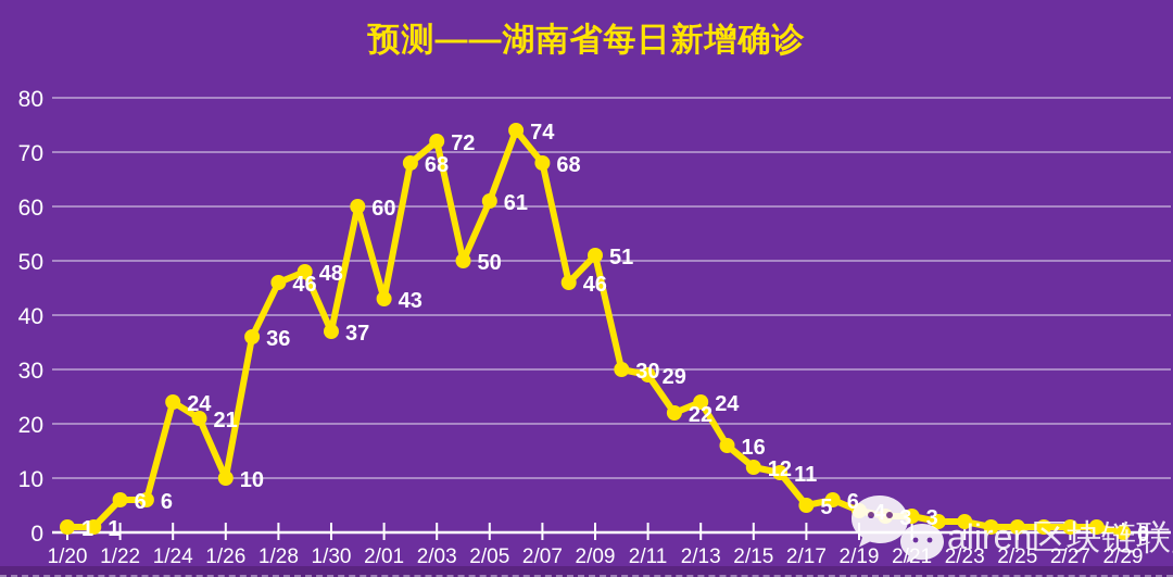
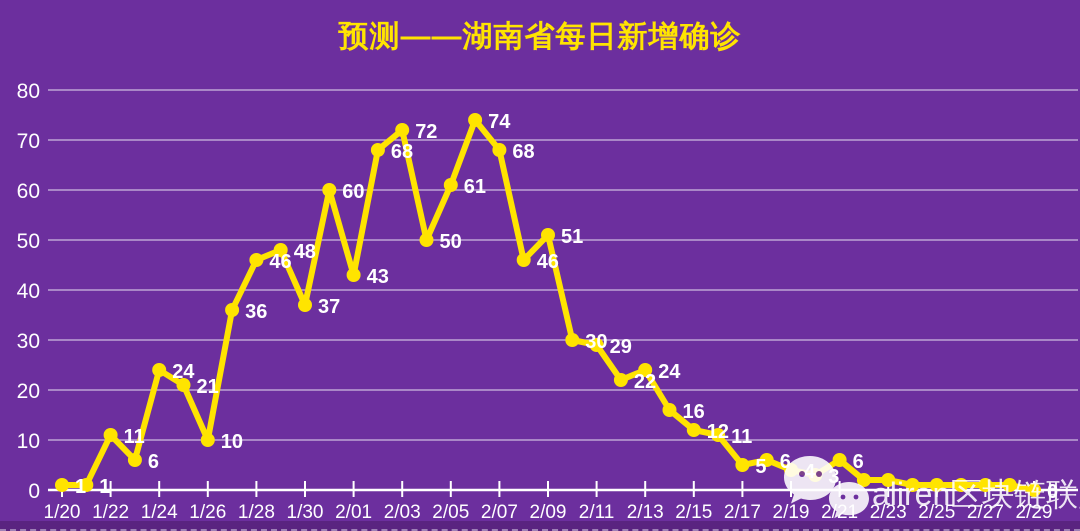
1/22: 6 -> 11
2/21: 3 -> 6
